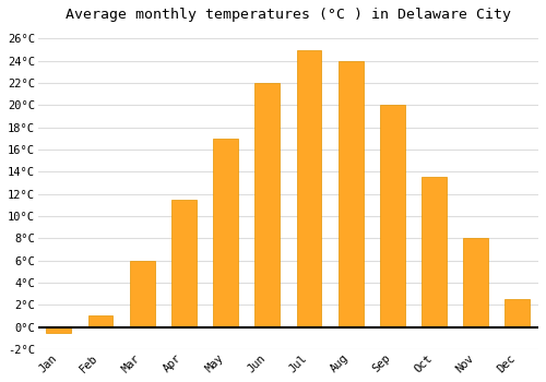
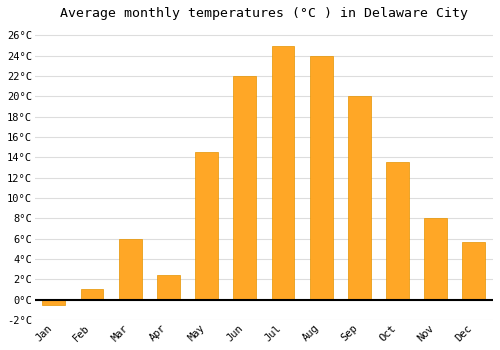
Apr: 11.5°C -> 2.4°C
May: 17.0°C -> 14.5°C
Dec: 2.5°C -> 5.7°C
